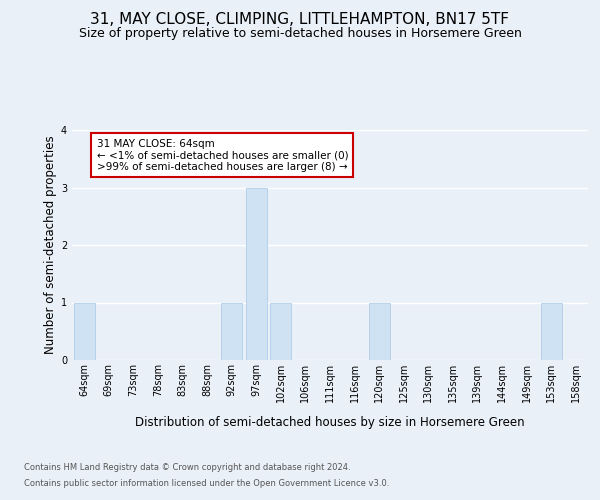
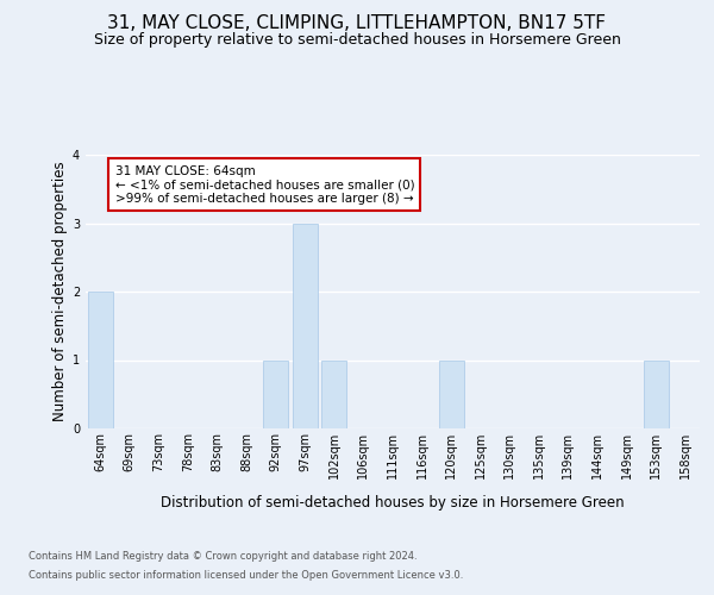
64sqm: 1 -> 2
